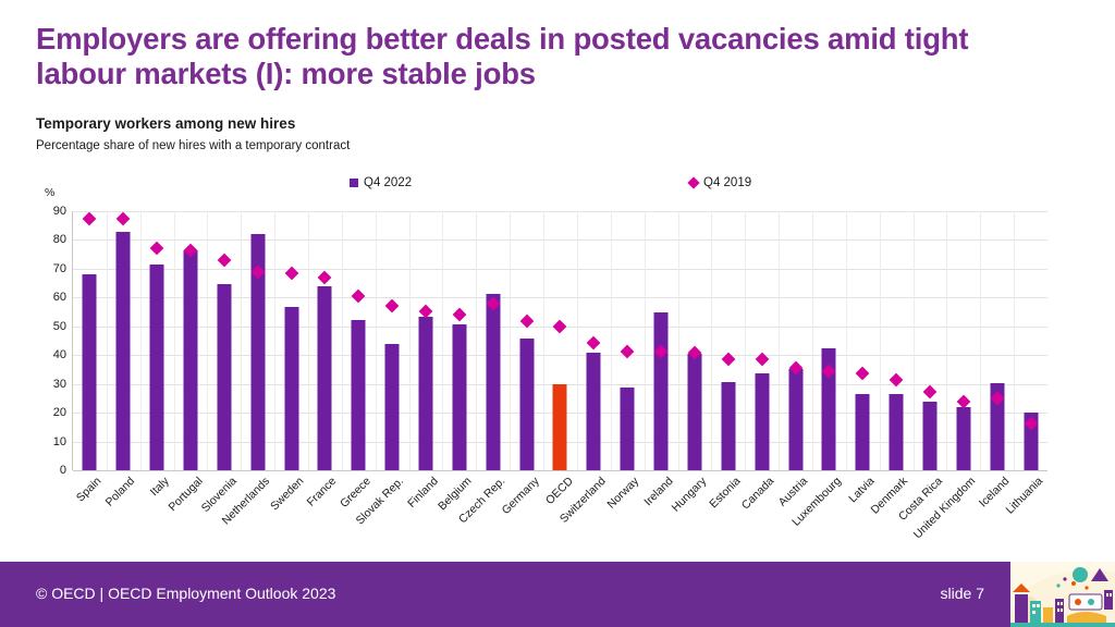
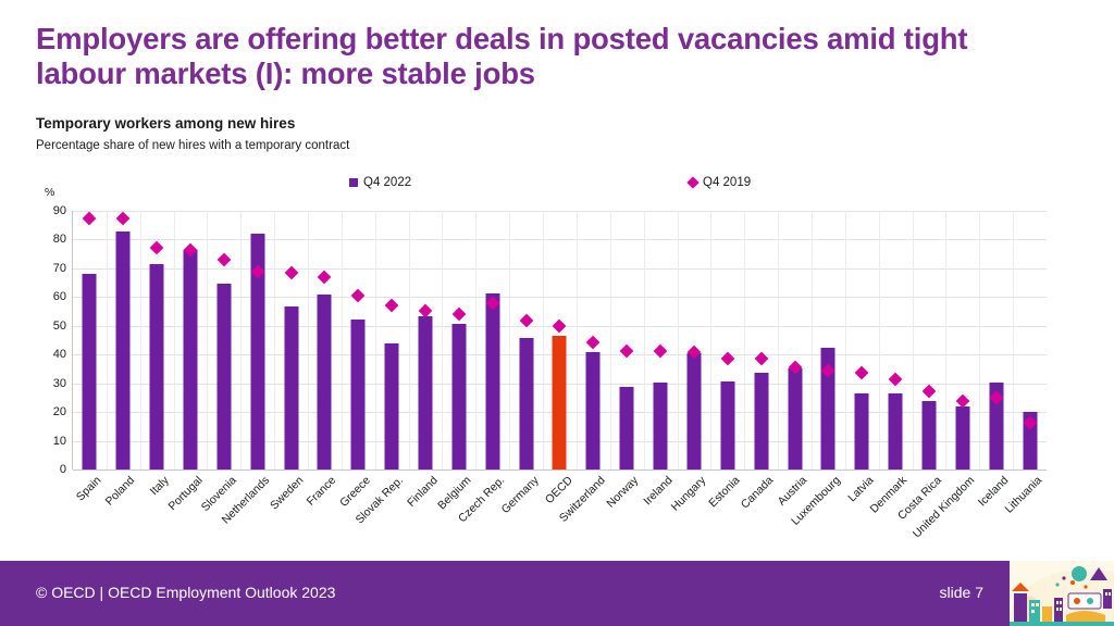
Q4 2022/France: 64 -> 61
Q4 2022/OECD: 30 -> 46
Q4 2022/Ireland: 55 -> 30
